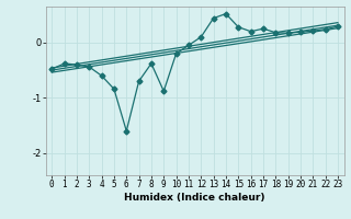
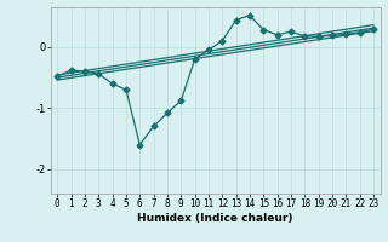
5: -0.84 -> -0.70
7: -0.70 -> -1.30
8: -0.38 -> -1.08
